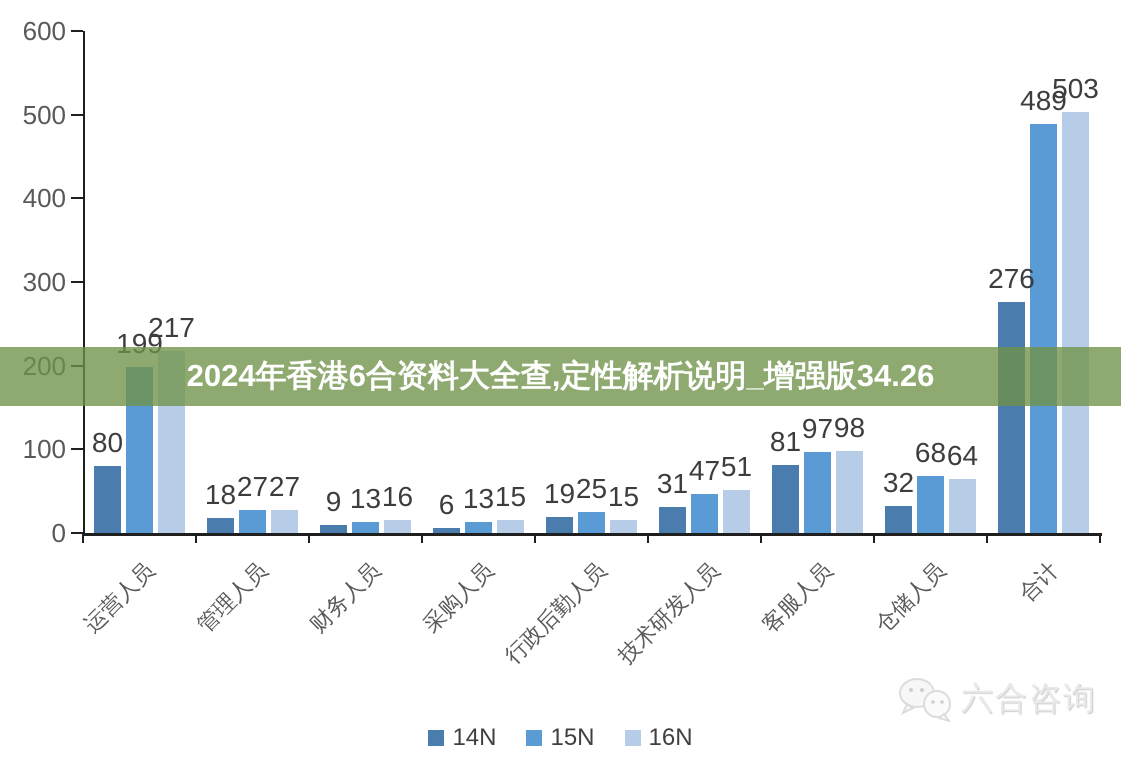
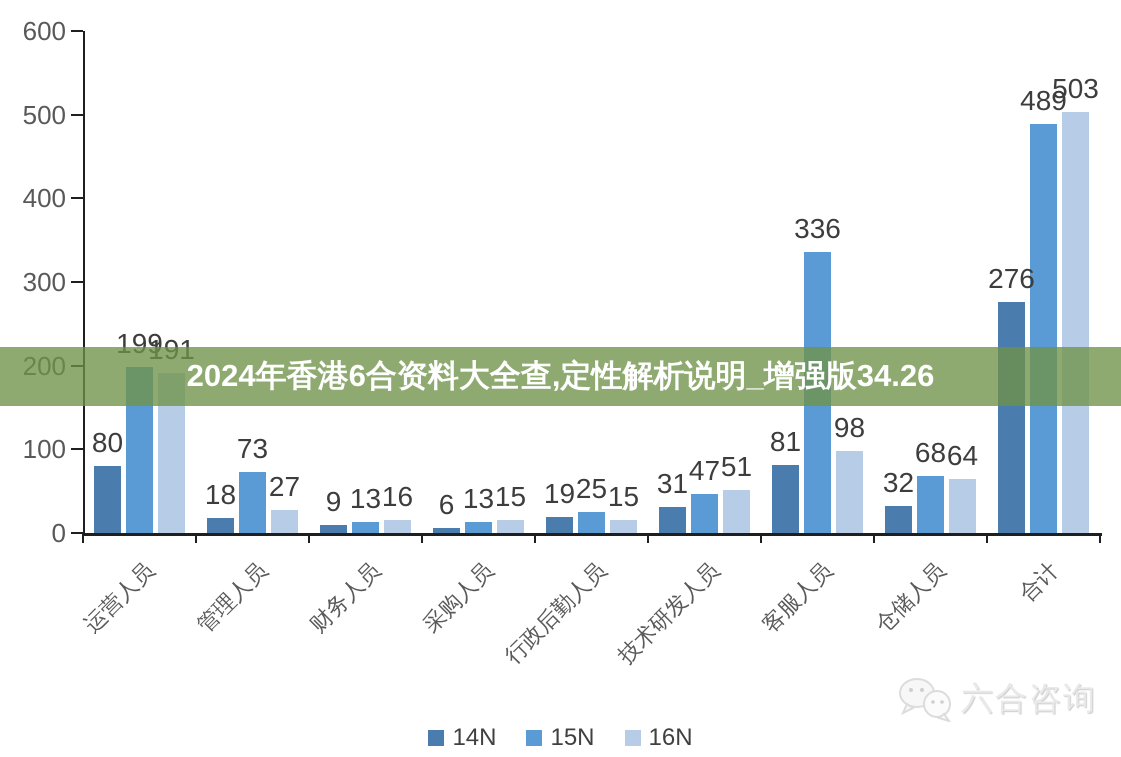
16N/运营人员: 217 -> 191
15N/管理人员: 27 -> 73
15N/客服人员: 97 -> 336
